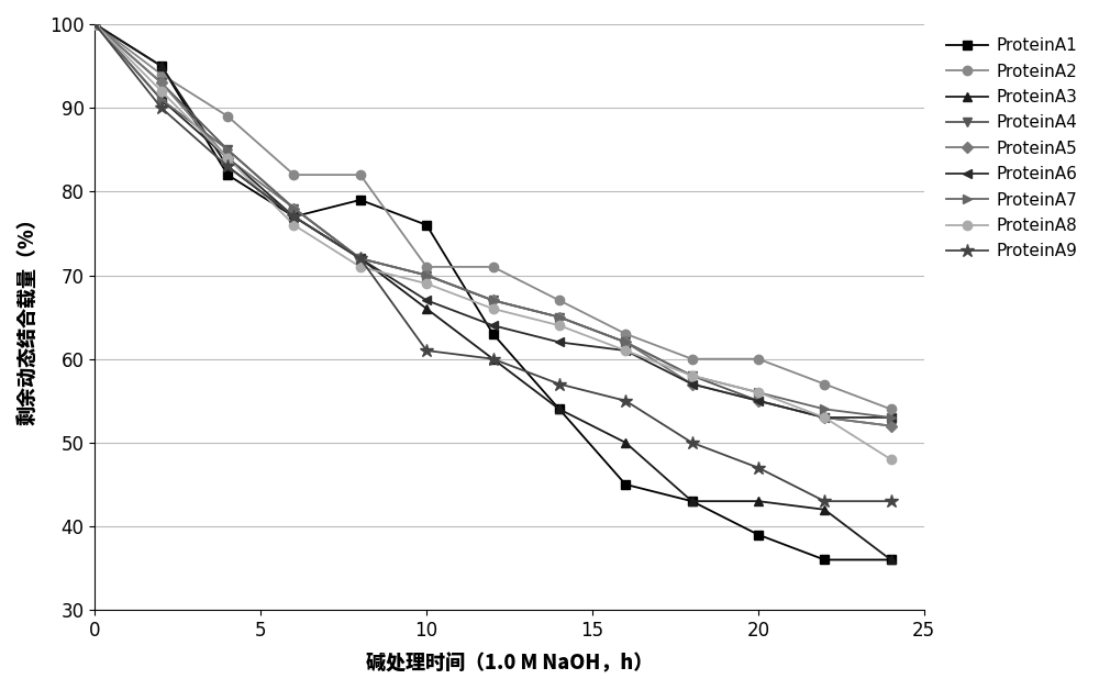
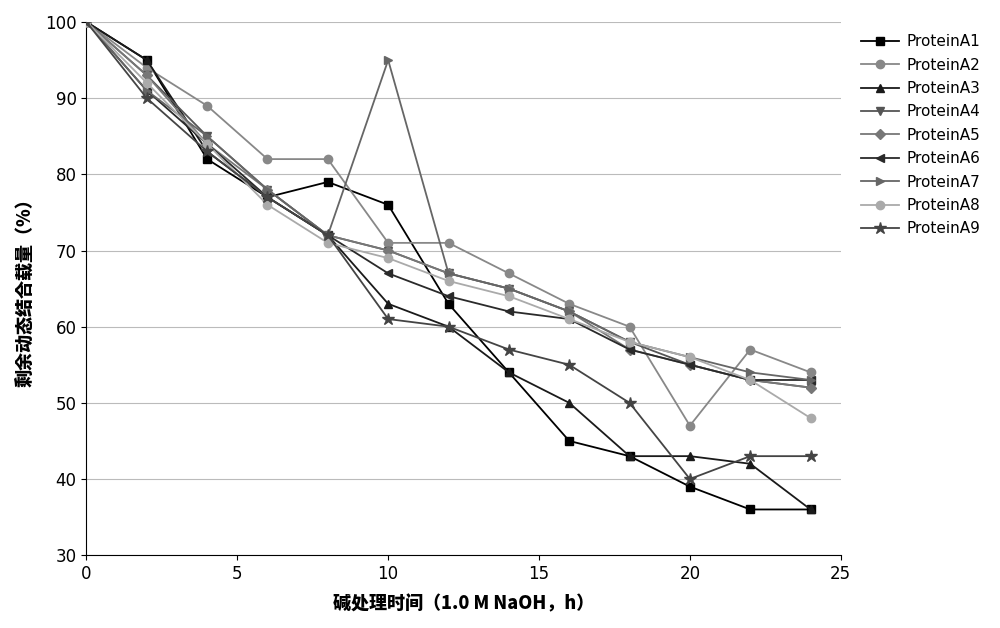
ProteinA3/10: 66 -> 63
ProteinA7/10: 70 -> 95
ProteinA2/20: 60 -> 47
ProteinA9/20: 47 -> 40
